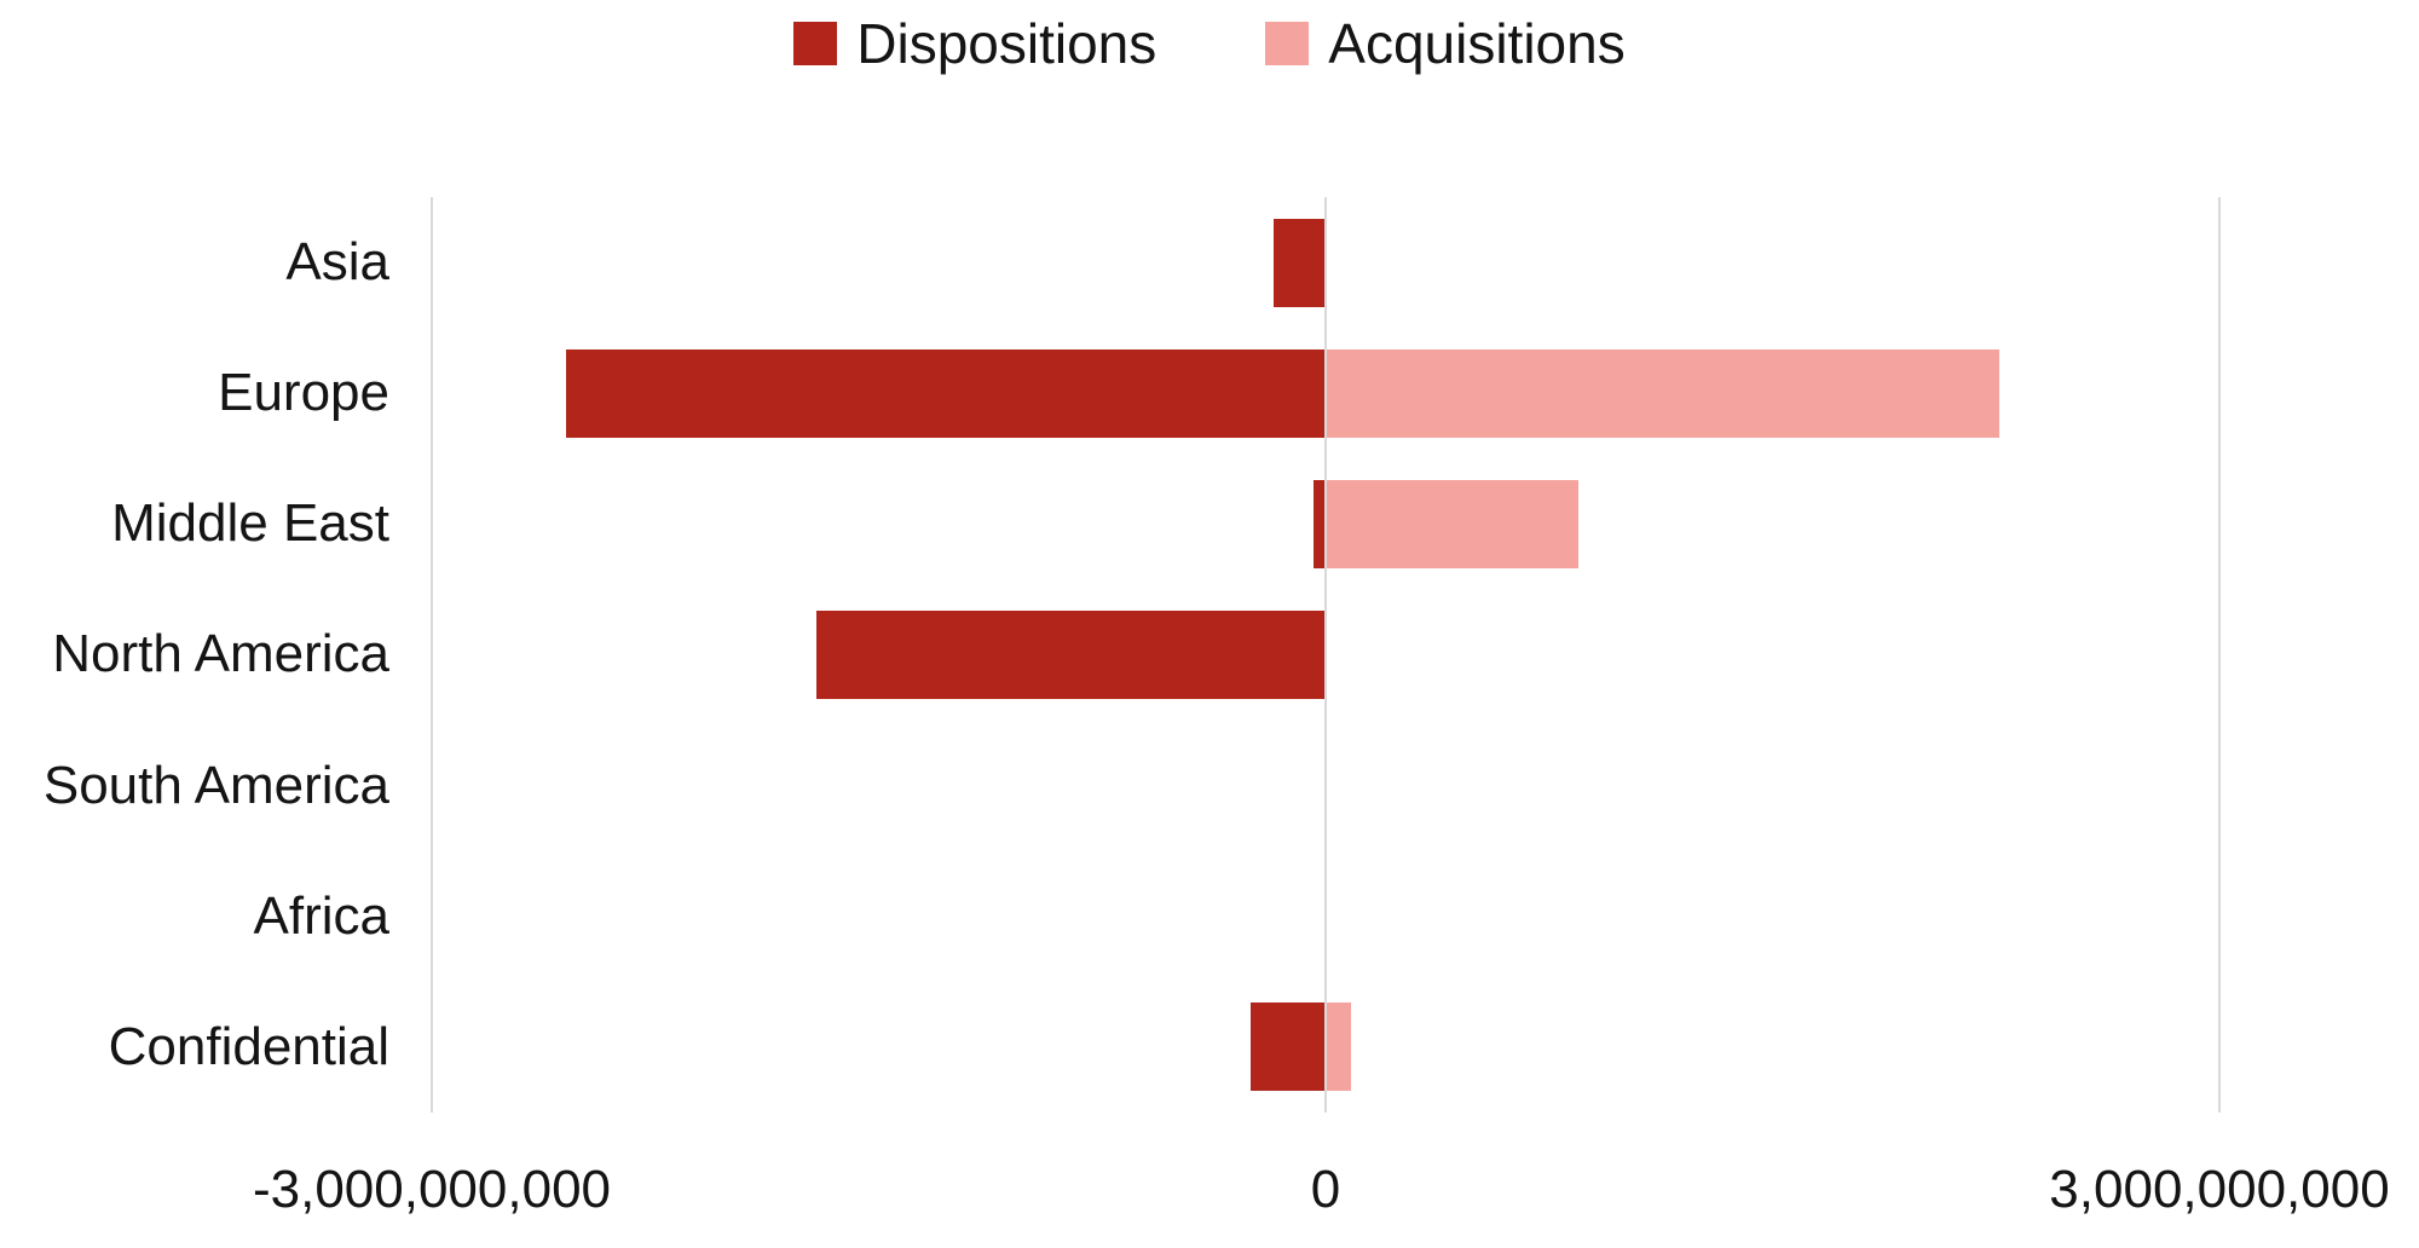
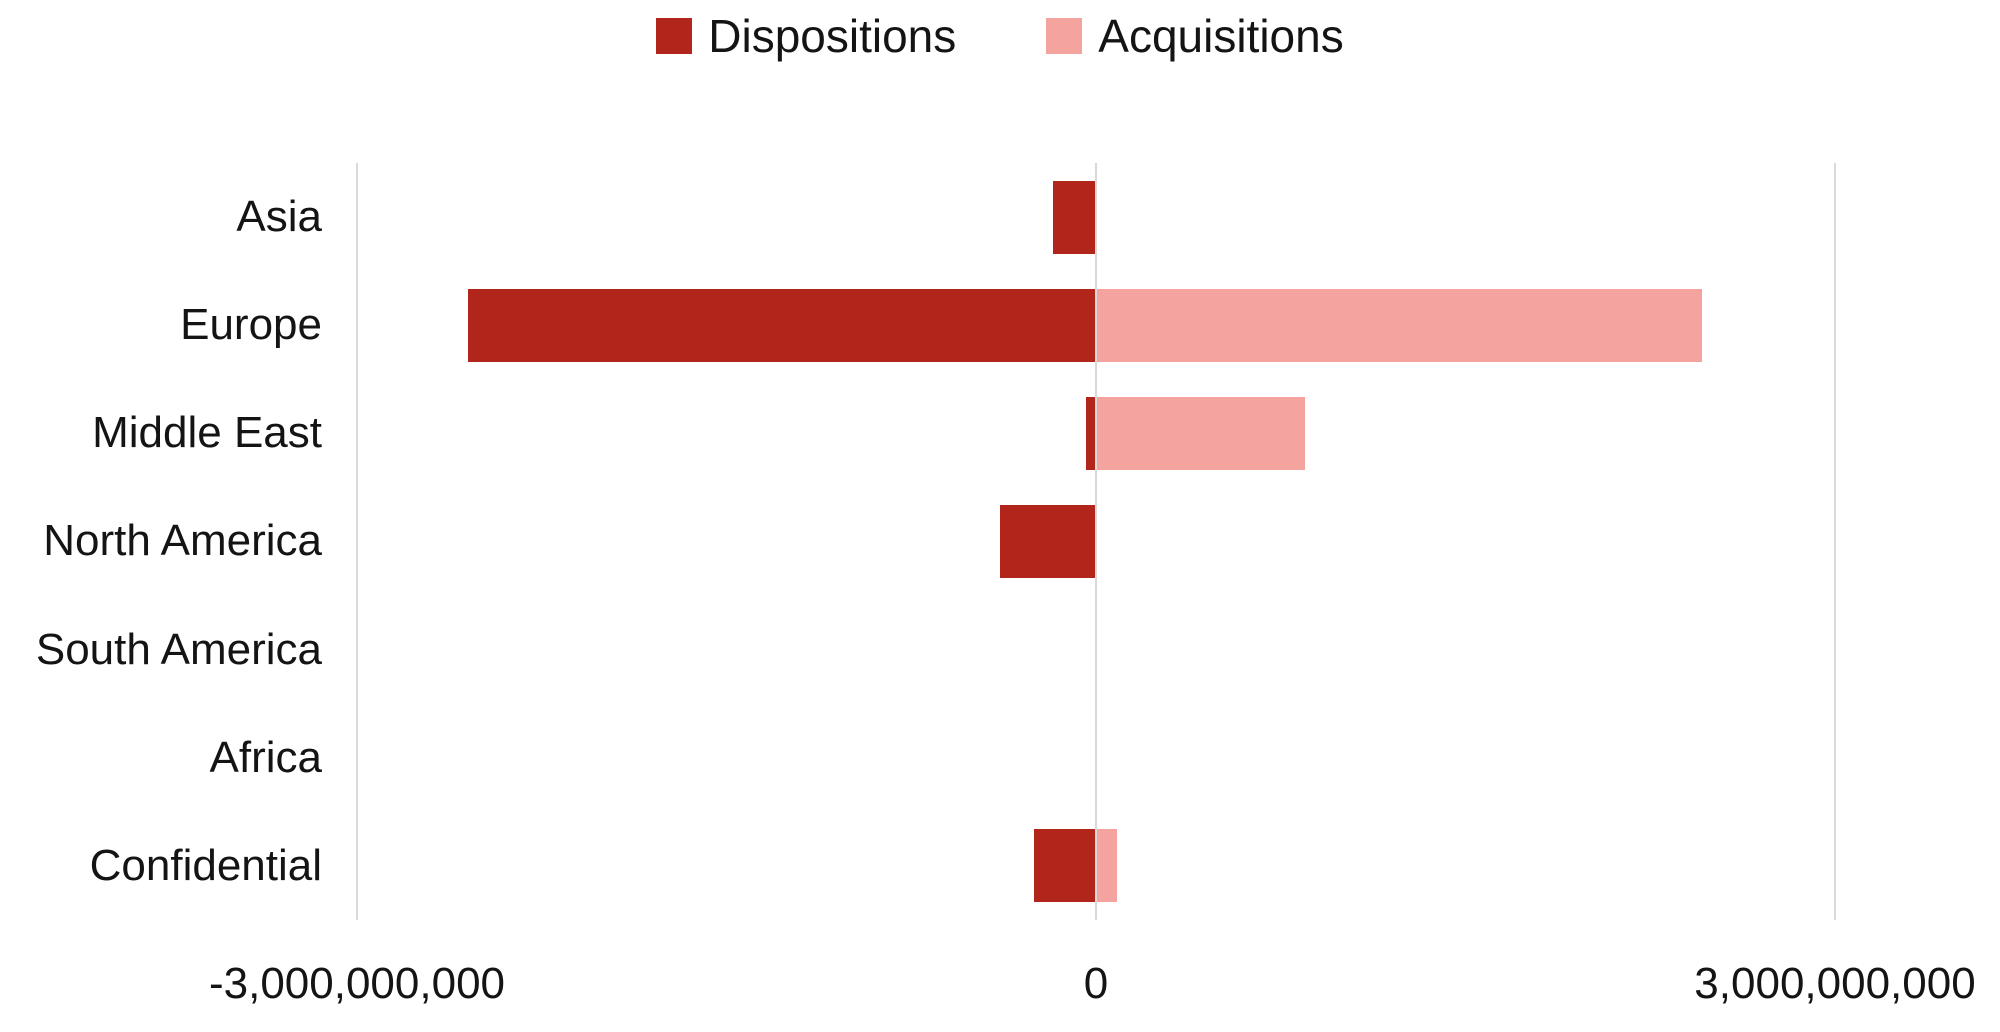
Acquisitions/Europe: 2260000000 -> 2460000000
Dispositions/North America: -1710000000 -> -390000000
